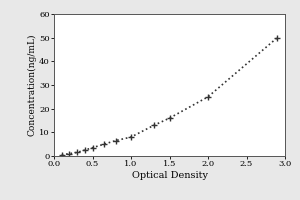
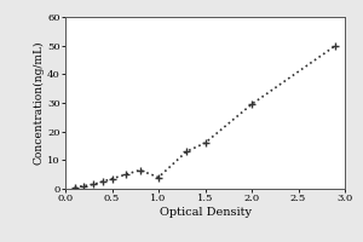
1.0: 8.0 -> 4.0
2.0: 25.0 -> 29.5
